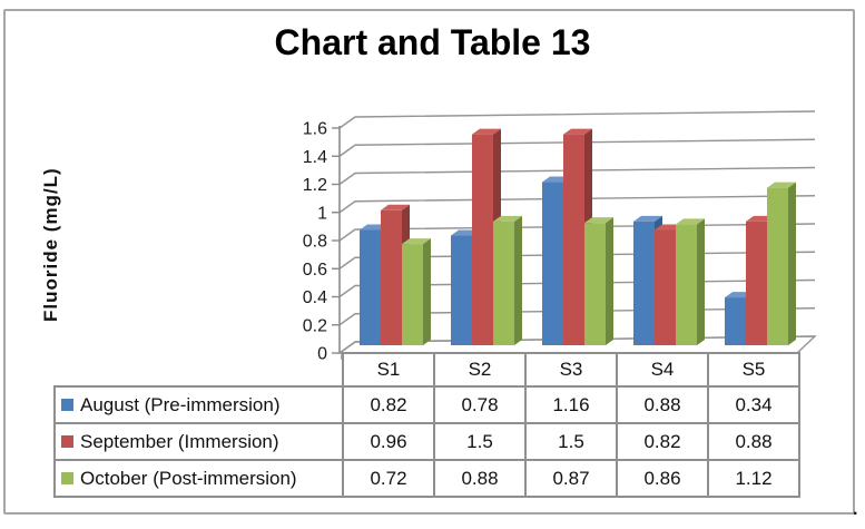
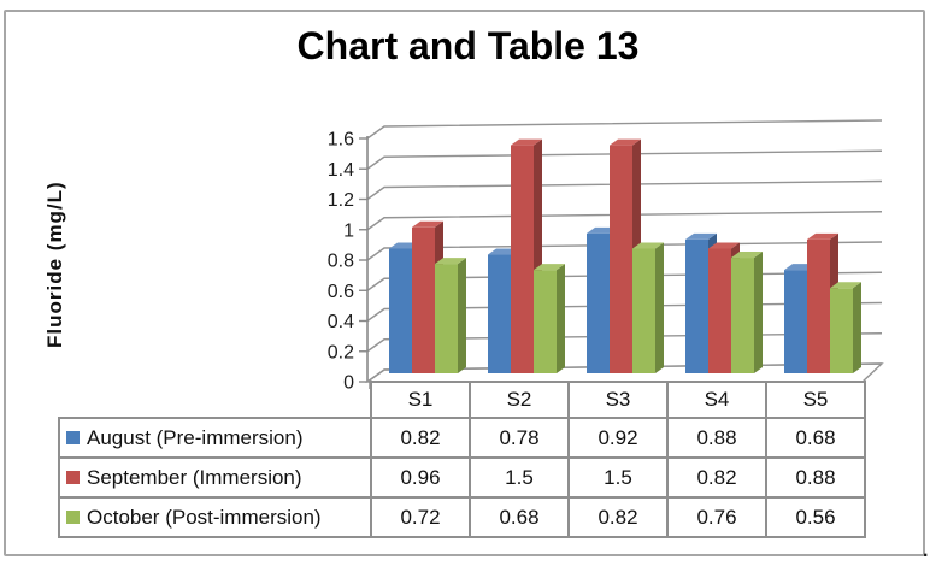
October (Post-immersion)/S2: 0.88 -> 0.68
August (Pre-immersion)/S3: 1.16 -> 0.92
October (Post-immersion)/S3: 0.87 -> 0.82
October (Post-immersion)/S4: 0.86 -> 0.76
August (Pre-immersion)/S5: 0.34 -> 0.68
October (Post-immersion)/S5: 1.12 -> 0.56
